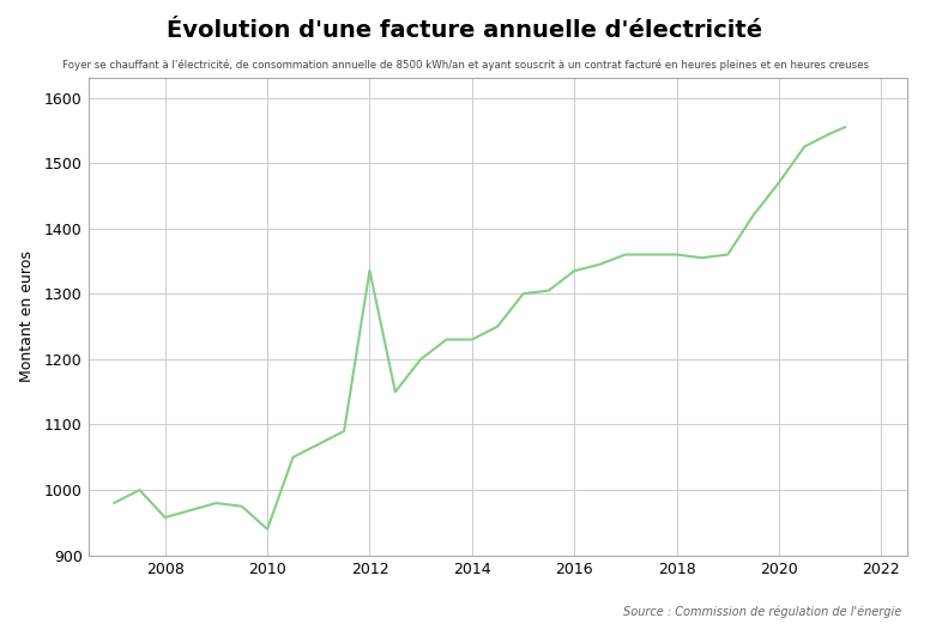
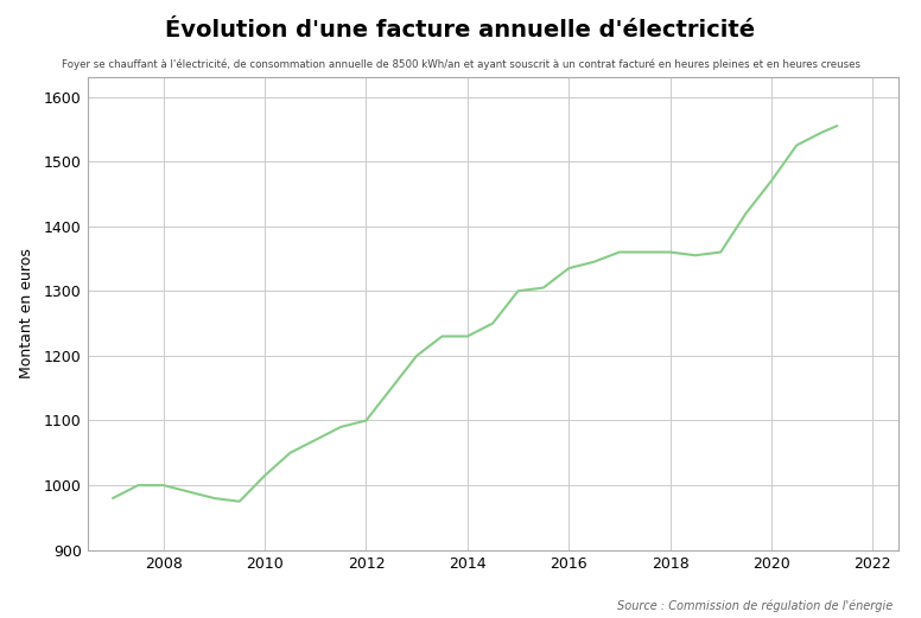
2008: 958 -> 1000
2010: 940 -> 1015
2012: 1336 -> 1100
